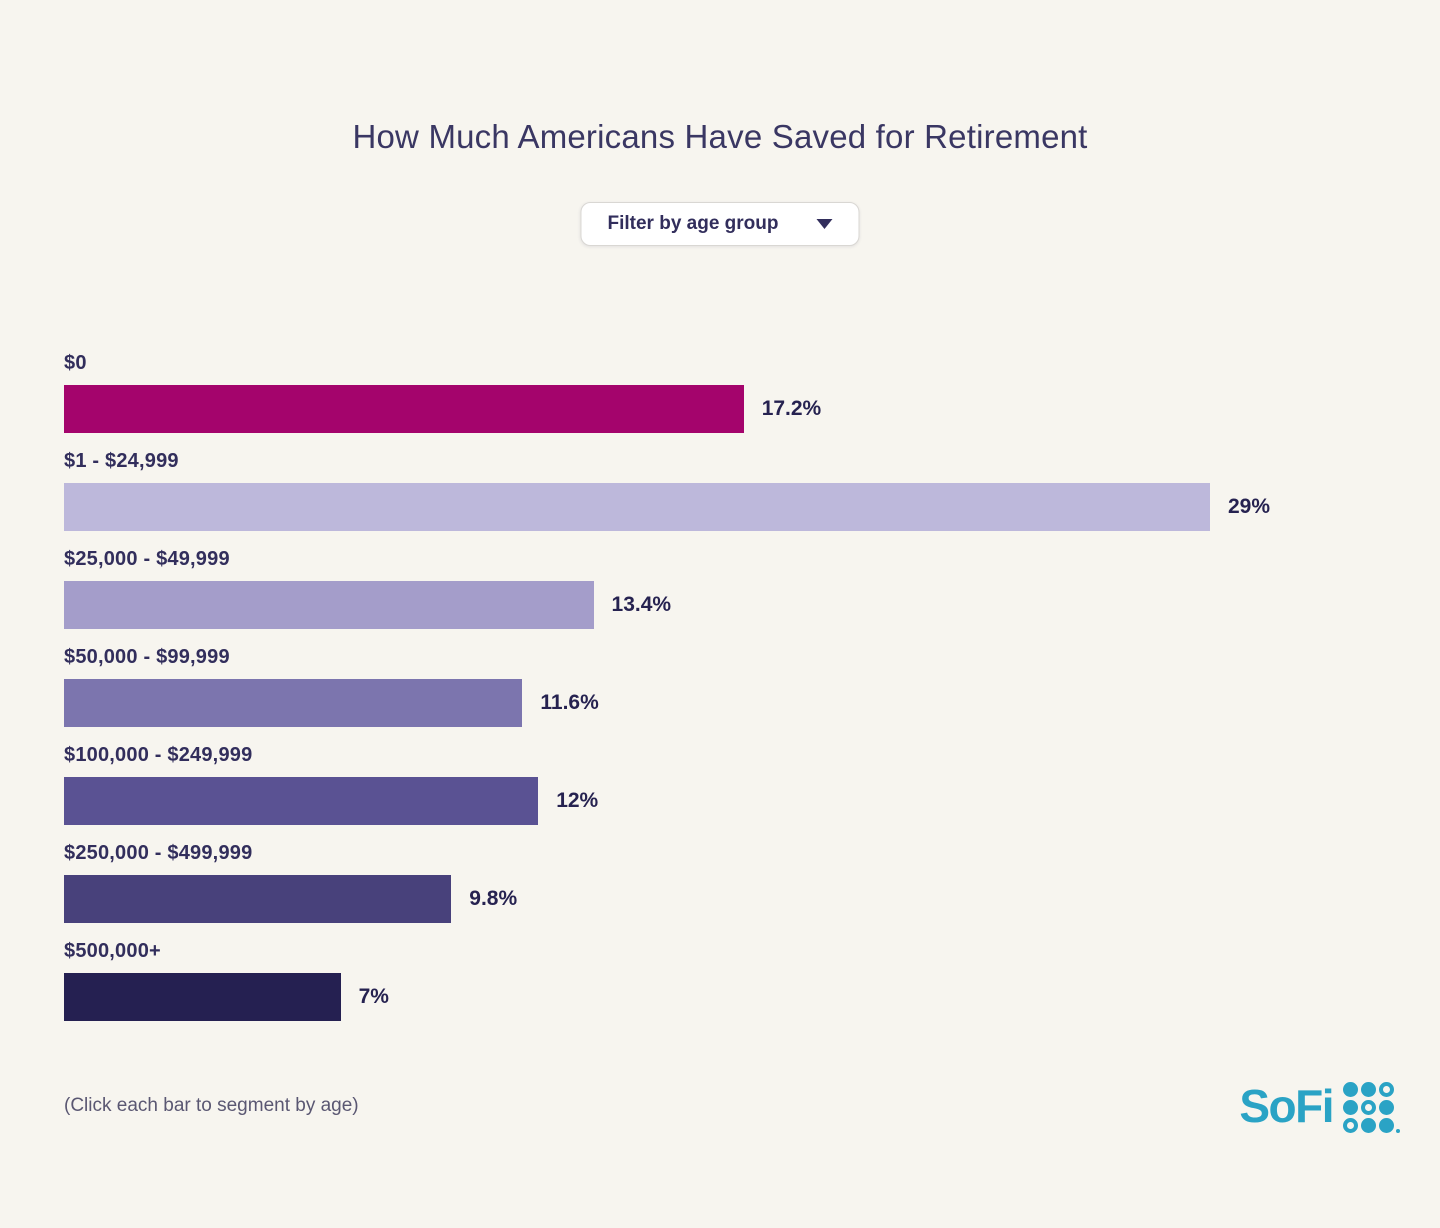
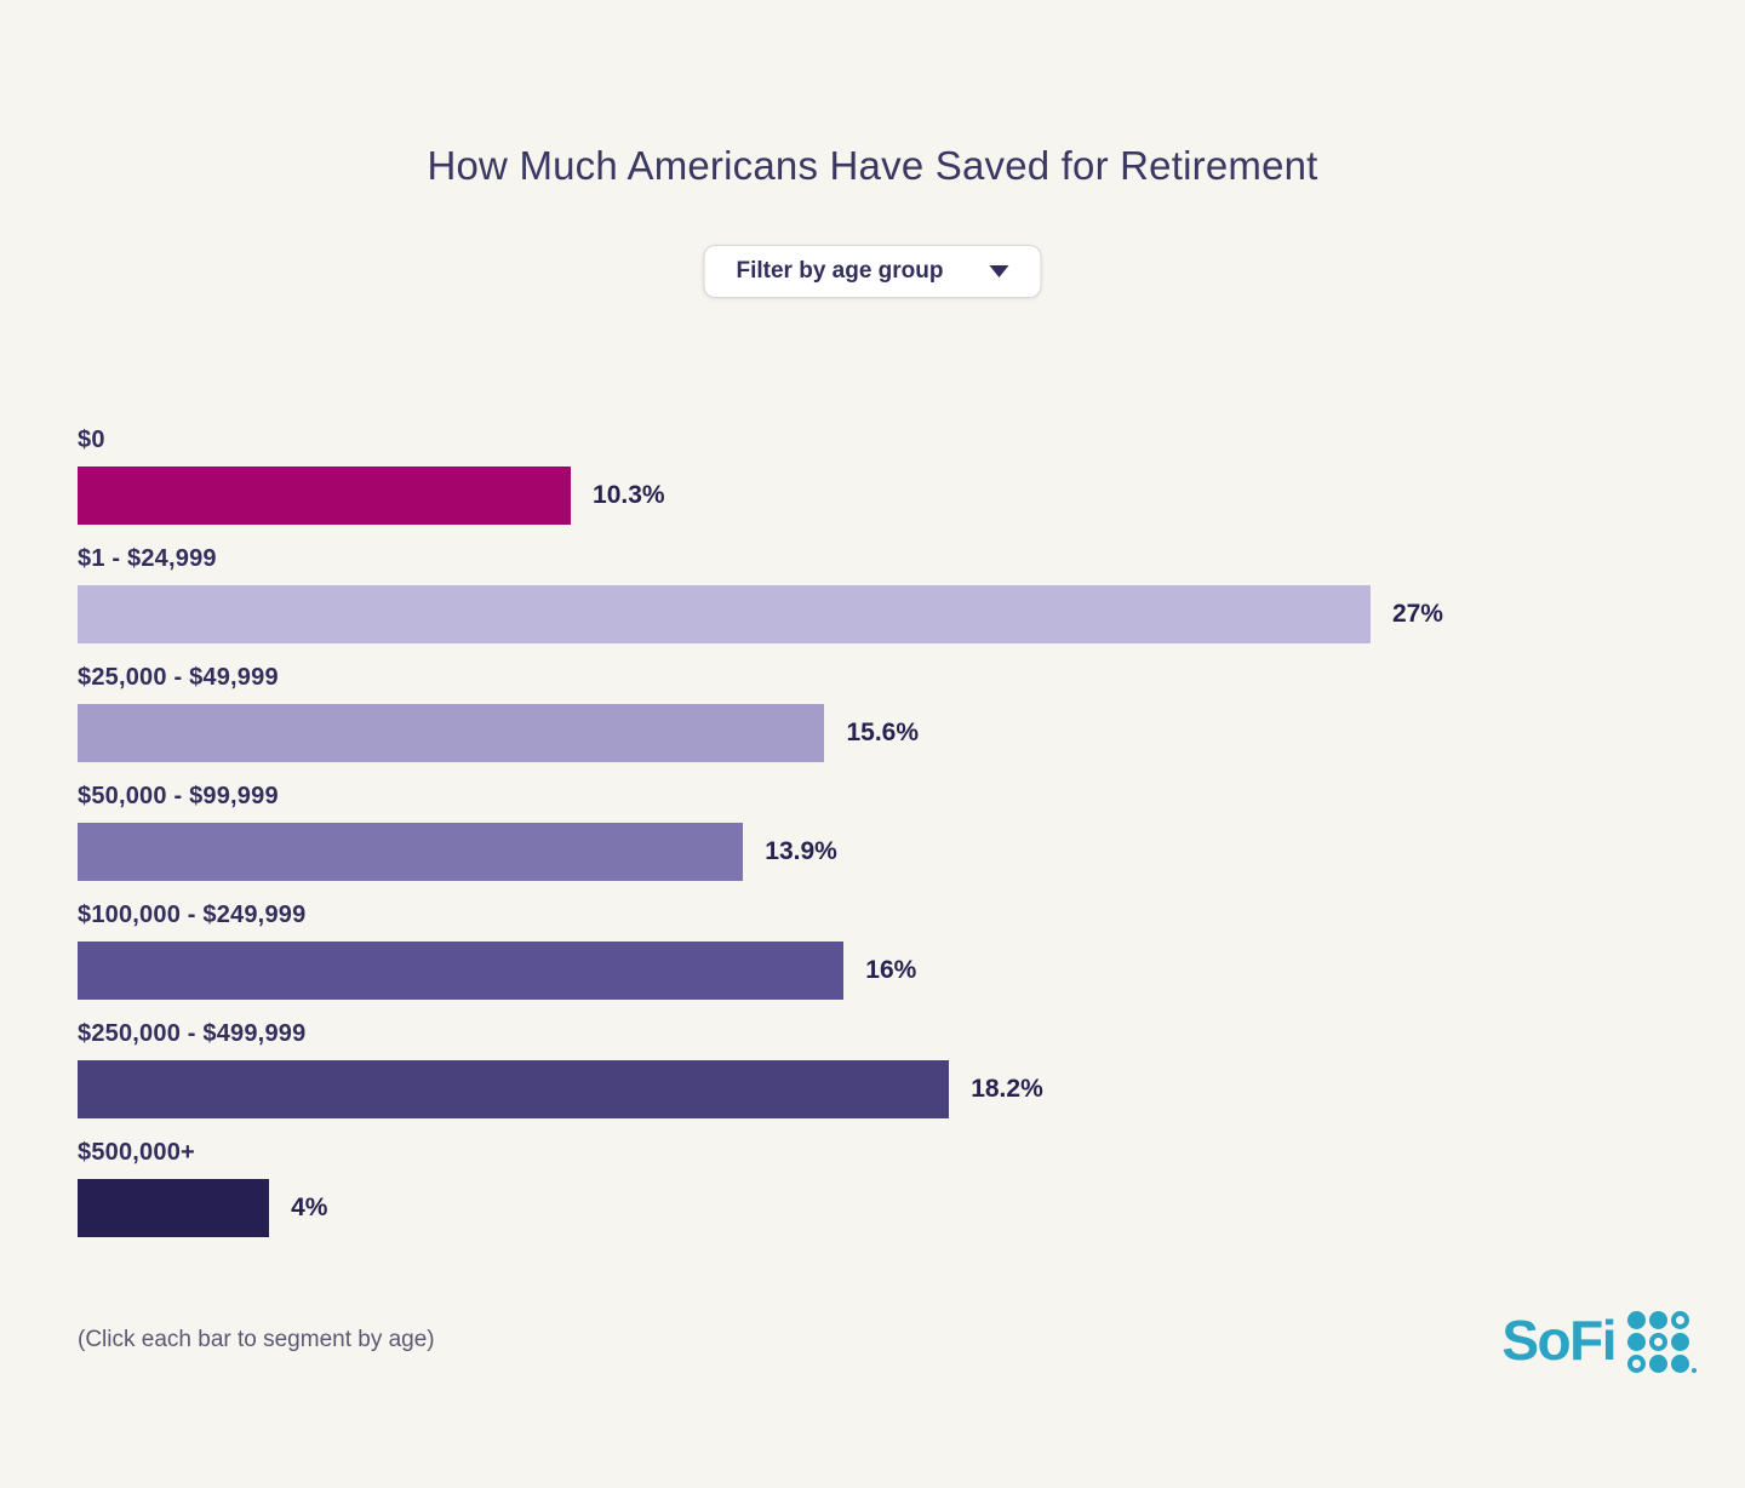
$0: 17.2% -> 10.3%
$1 - $24,999: 29% -> 27%
$25,000 - $49,999: 13.4% -> 15.6%
$50,000 - $99,999: 11.6% -> 13.9%
$100,000 - $249,999: 12% -> 16%
$250,000 - $499,999: 9.8% -> 18.2%
$500,000+: 7% -> 4%
